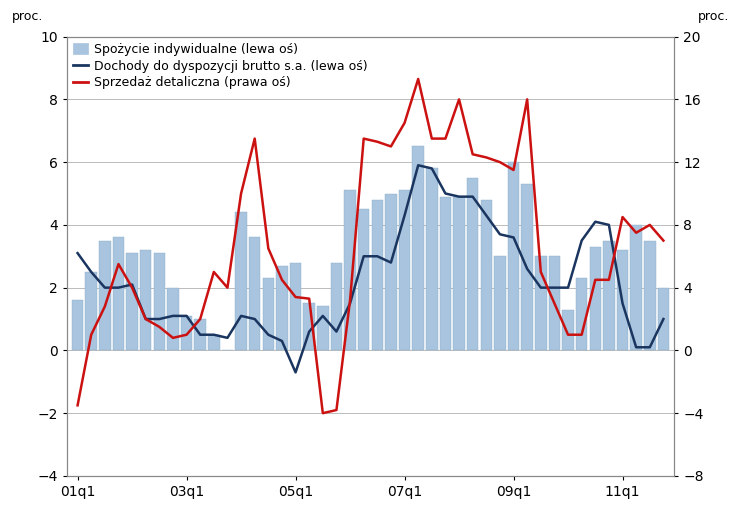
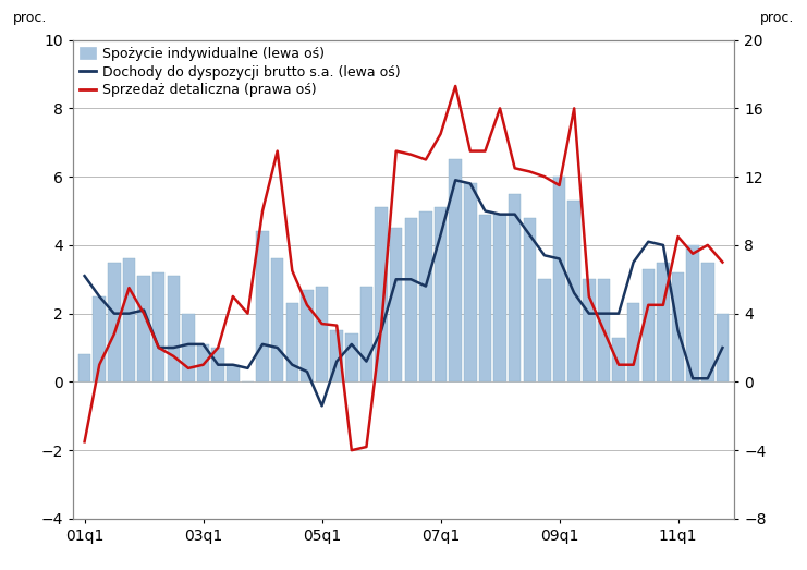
Spożycie indywidualne (lewa oś)/01q1: 1.6 -> 0.8
